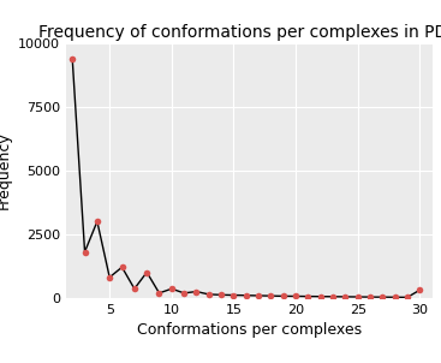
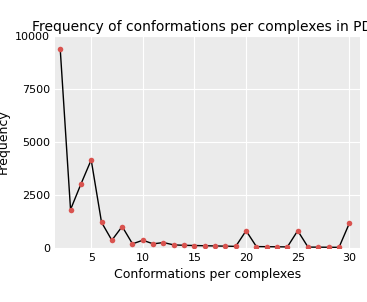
5: 800 -> 4150
20: 60 -> 800
25: 30 -> 800
30: 300 -> 1150
